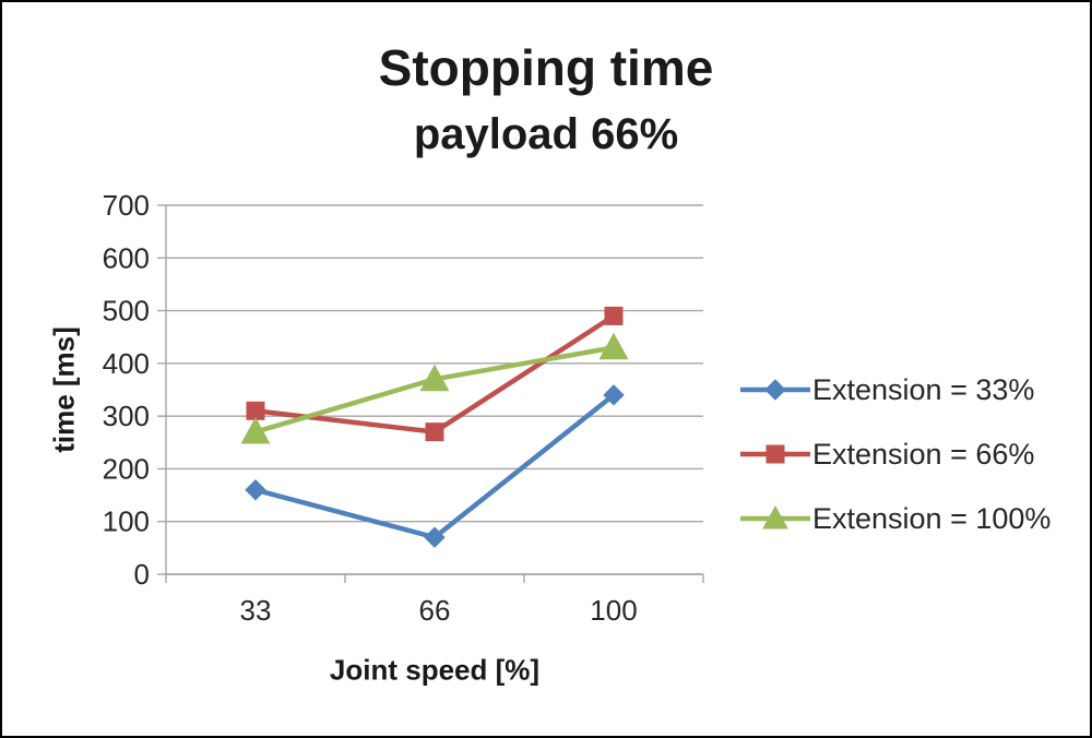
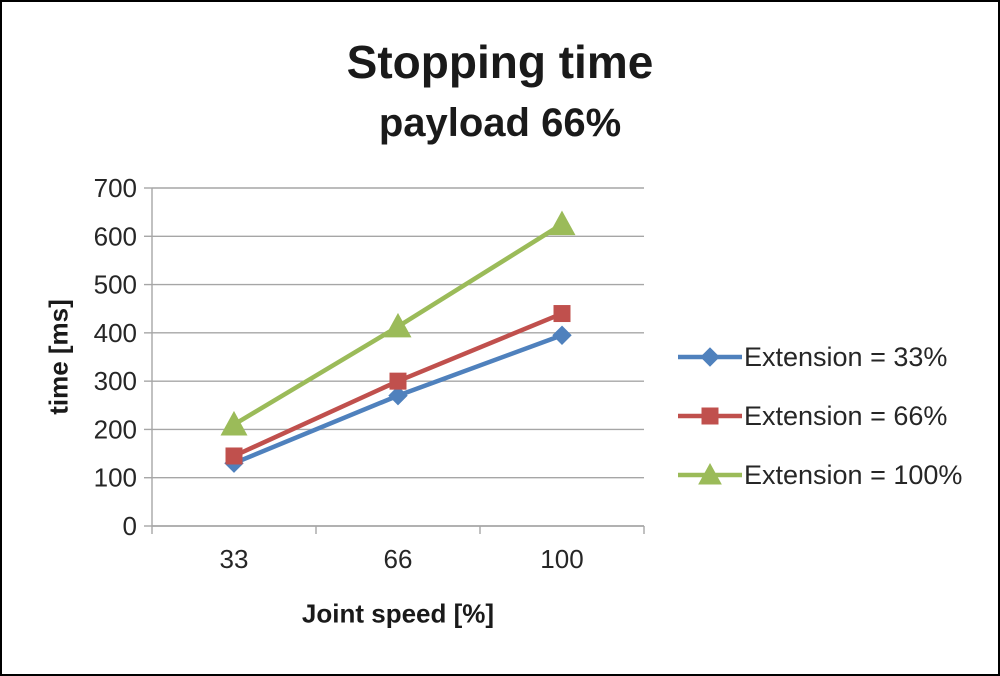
Extension = 33%/33: 160 -> 130
Extension = 66%/33: 310 -> 140
Extension = 100%/33: 270 -> 210
Extension = 33%/66: 70 -> 270
Extension = 66%/66: 270 -> 300
Extension = 100%/66: 370 -> 410
Extension = 33%/100: 340 -> 400
Extension = 66%/100: 490 -> 440
Extension = 100%/100: 430 -> 620
